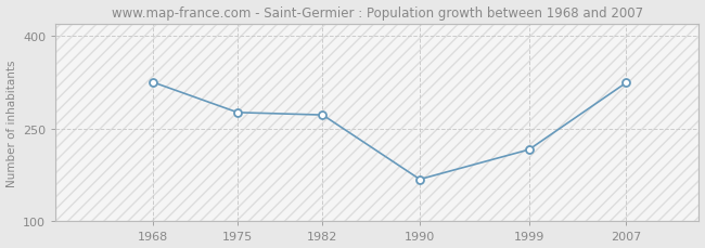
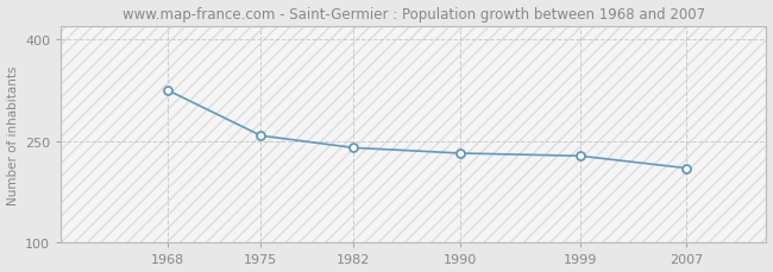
1975: 276 -> 258
1982: 272 -> 240
1990: 168 -> 232
1999: 216 -> 228
2007: 324 -> 210
